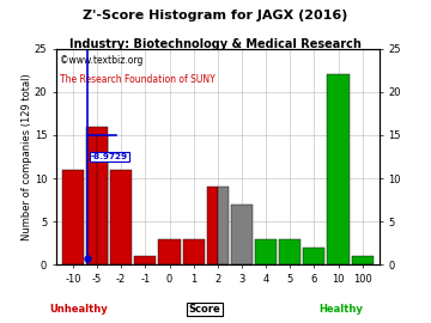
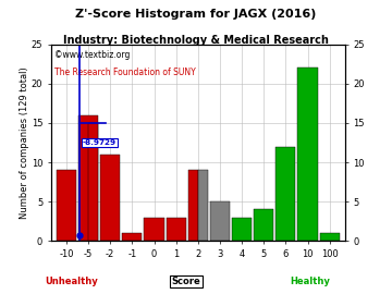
-10: 11 -> 9
3: 7 -> 5
5: 3 -> 4
6: 2 -> 12
